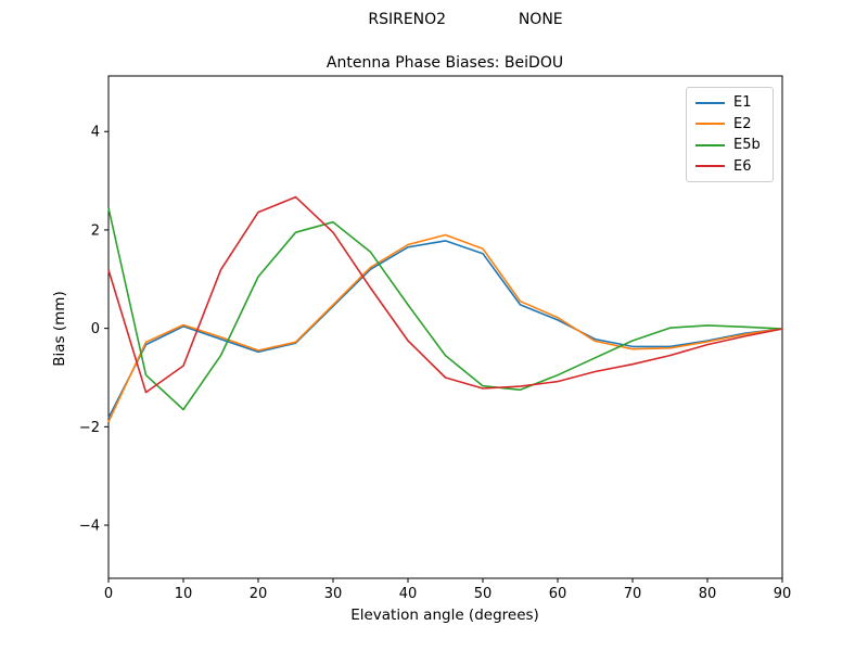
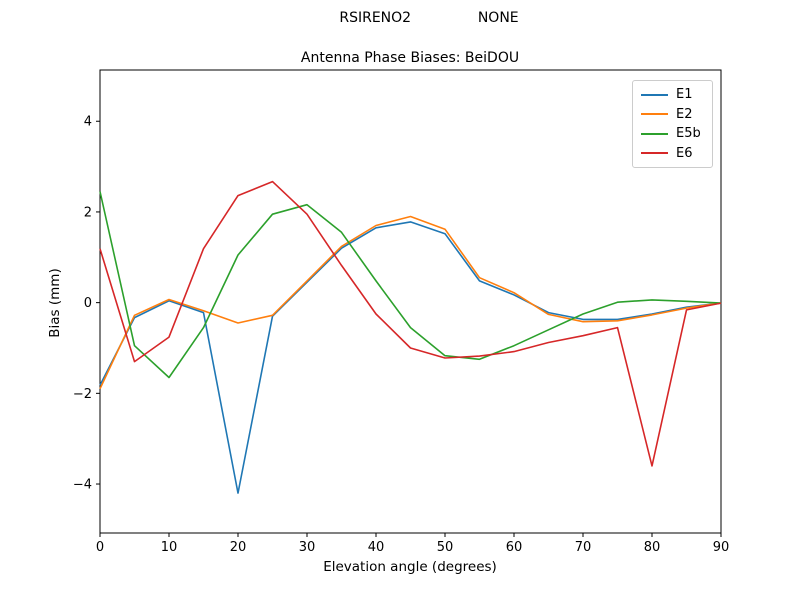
E1/20: -0.5 -> -4.2
E6/80: -0.3 -> -3.6
